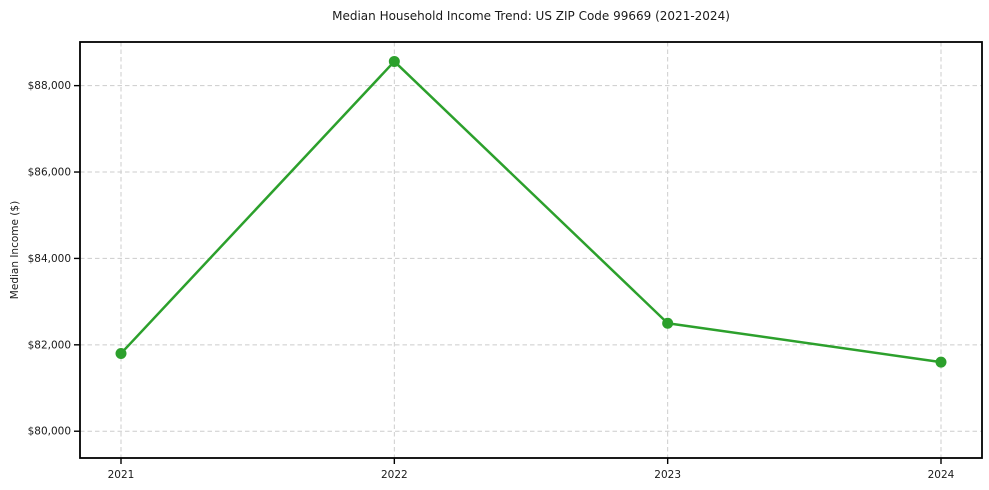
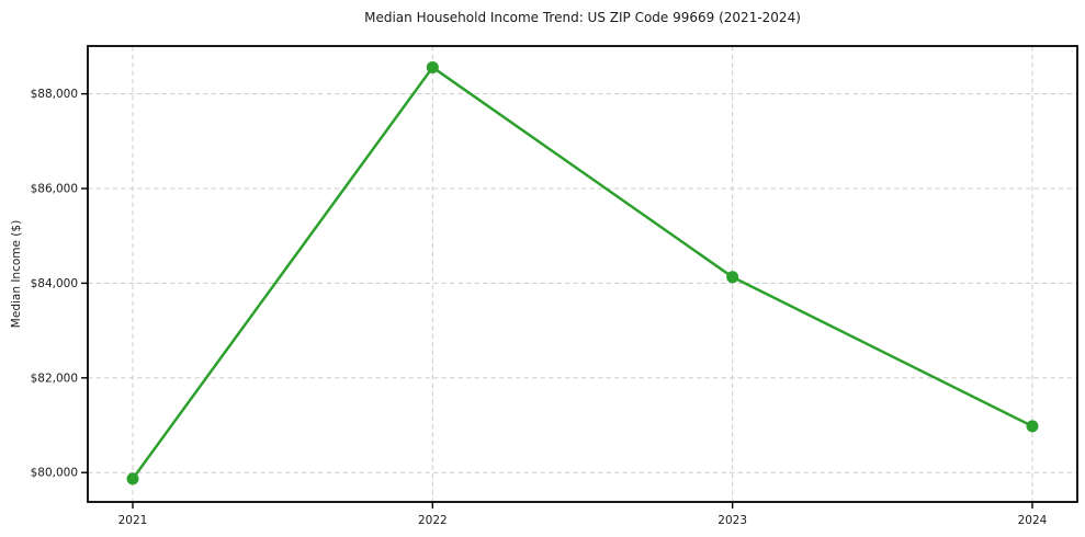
2021: $81800 -> $79900
2023: $82500 -> $84100
2024: $81600 -> $81000
